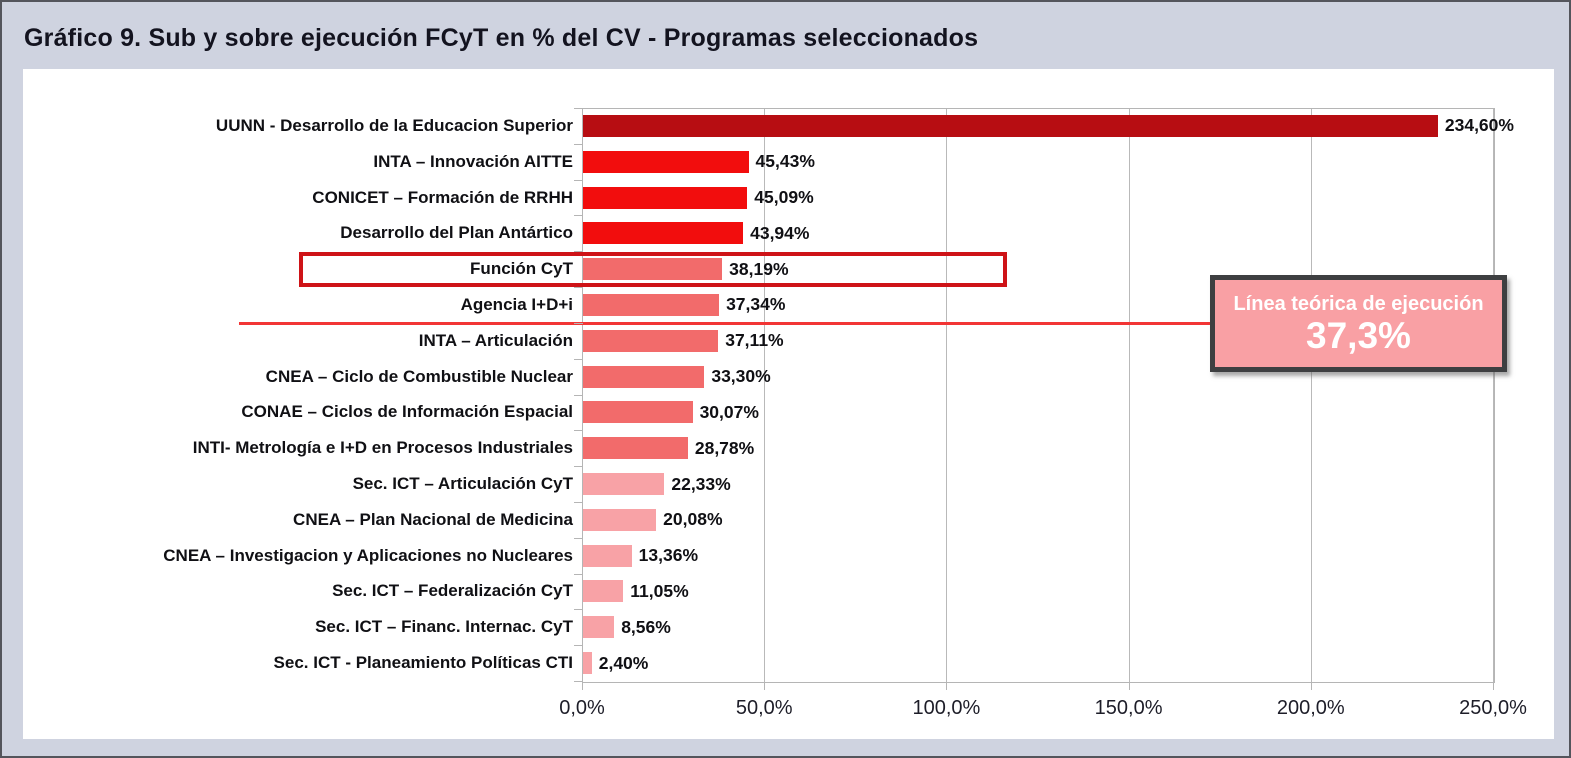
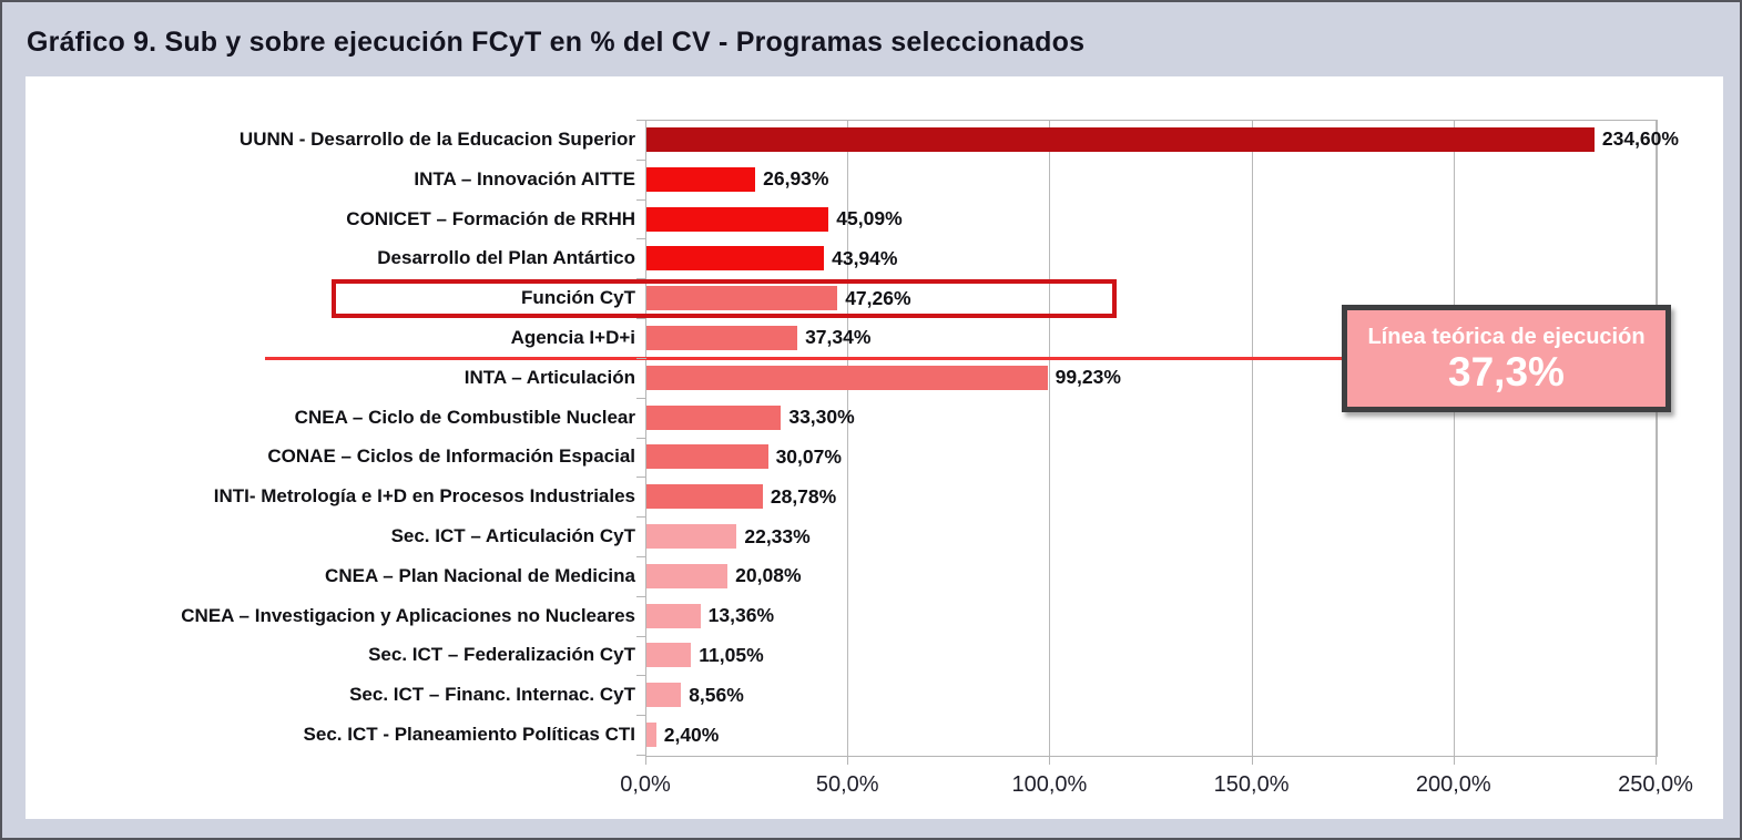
INTA – Innovación AITTE: 45,43% -> 26,93%
Función CyT: 38,19% -> 47,26%
INTA – Articulación: 37,11% -> 99,23%
